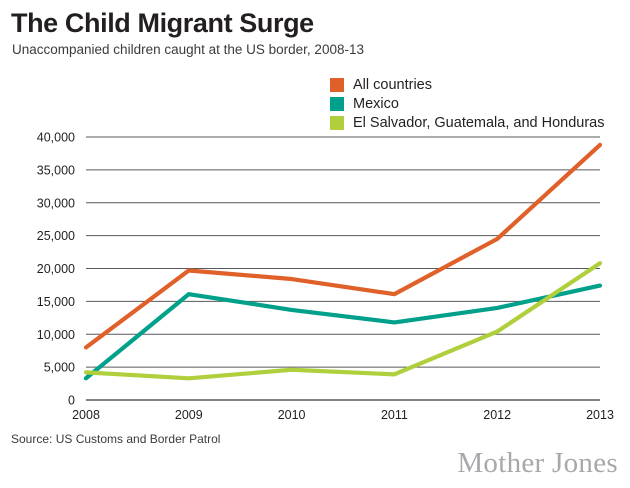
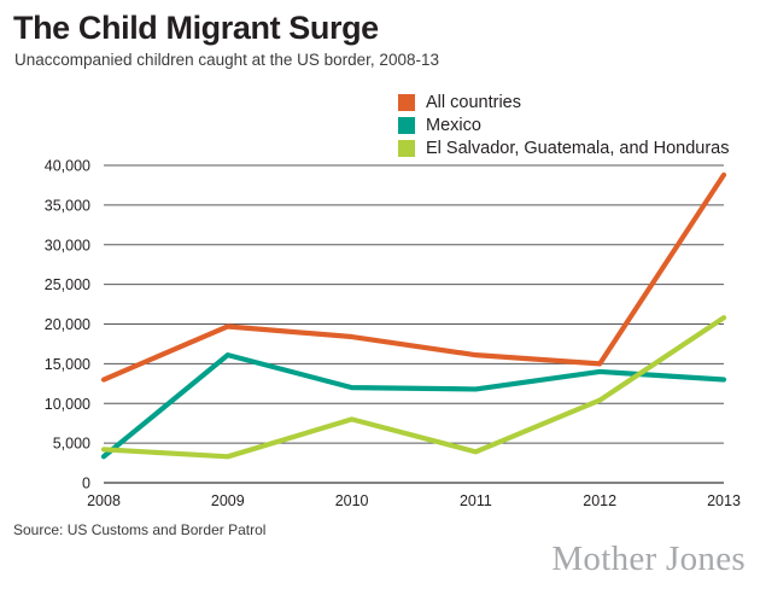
All countries/2008: 8000 -> 13000
Mexico/2010: 14000 -> 12000
El Salvador, Guatemala, and Honduras/2010: 5000 -> 8000
All countries/2012: 24000 -> 15000
Mexico/2013: 17000 -> 13000
